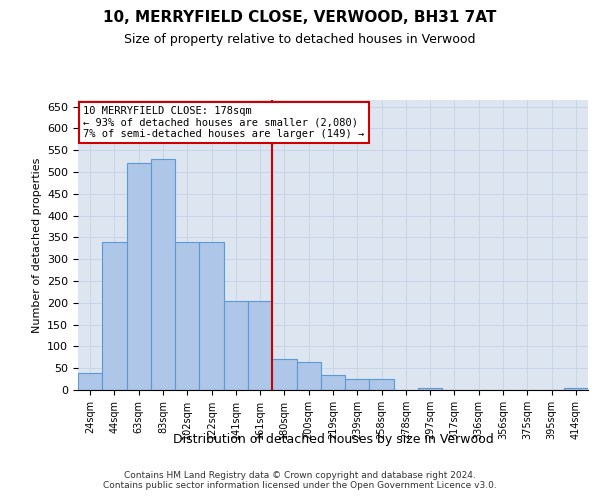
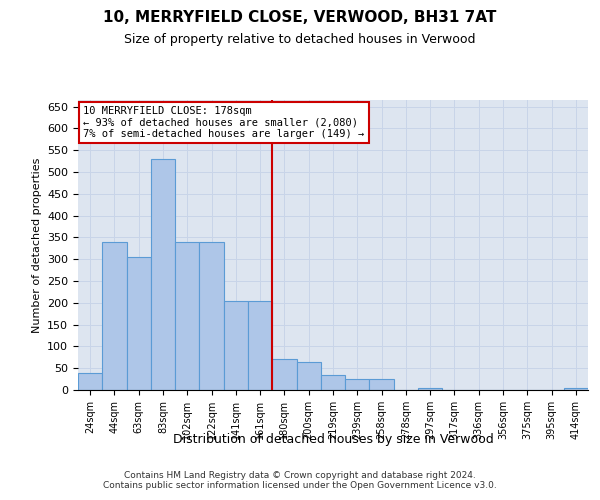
63sqm: 520 -> 305
